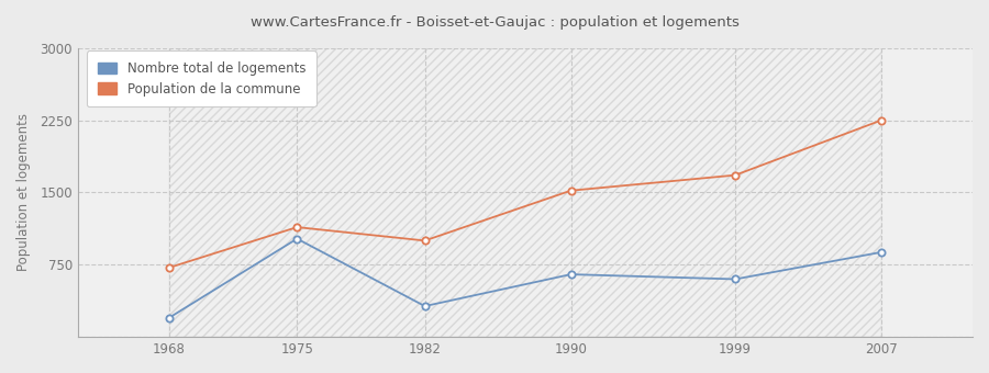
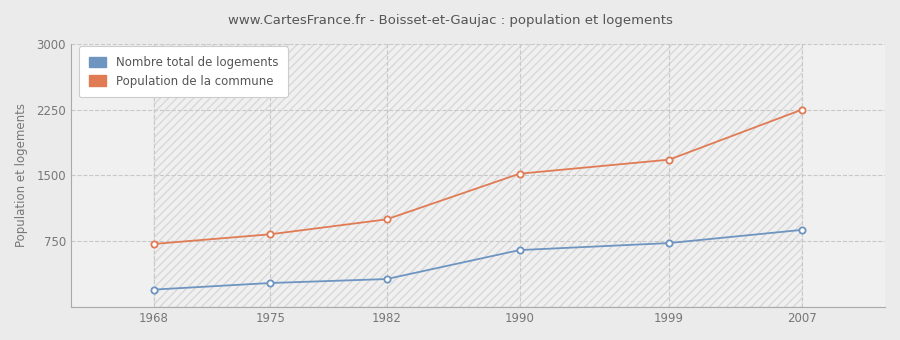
Nombre total de logements/1975: 1020 -> 280
Population de la commune/1975: 1140 -> 830
Nombre total de logements/1999: 600 -> 730
